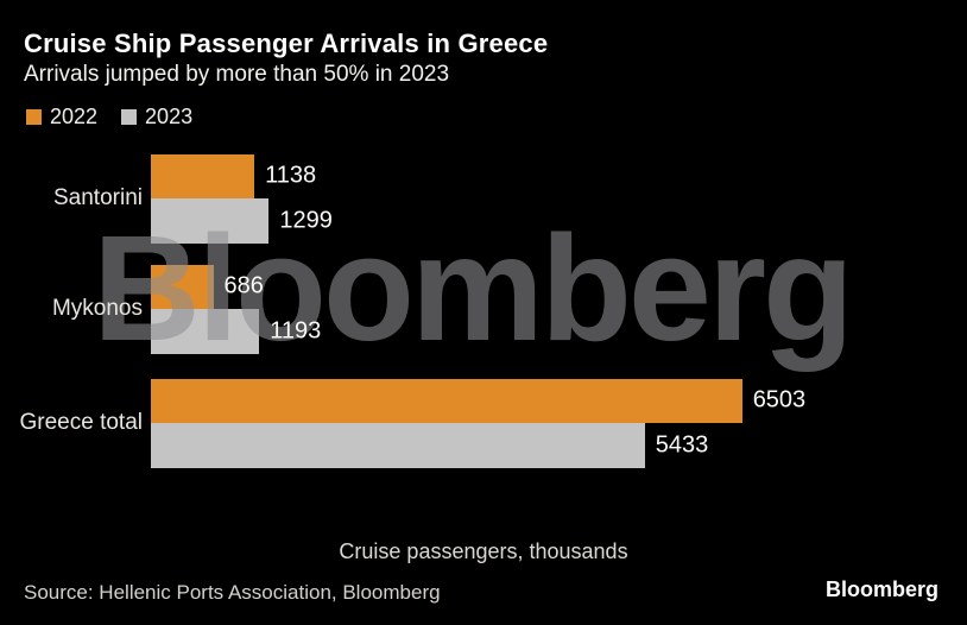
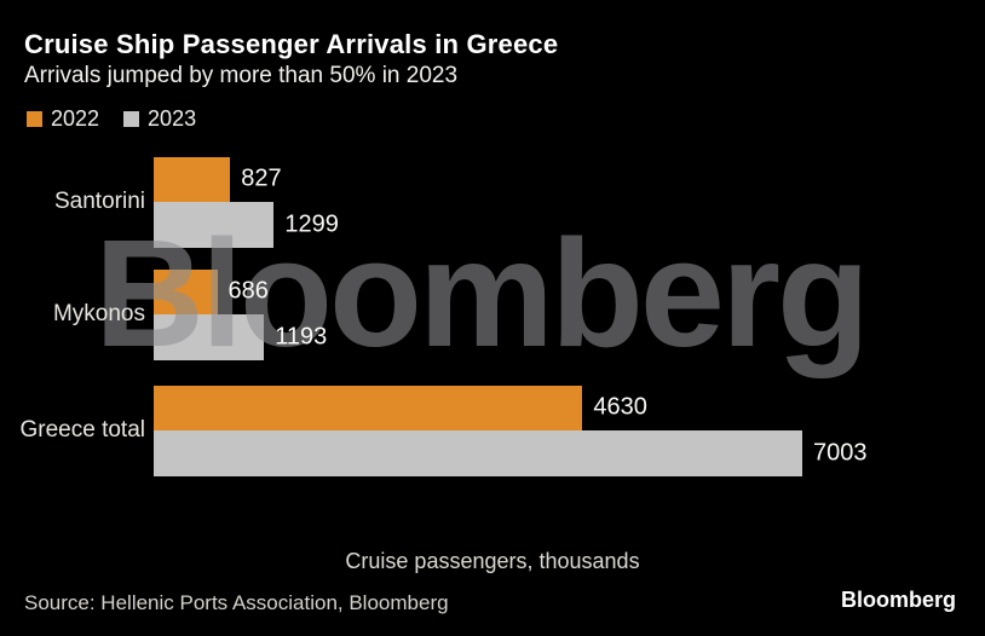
2022/Santorini: 1138 -> 827
2022/Greece total: 6503 -> 4630
2023/Greece total: 5433 -> 7003
